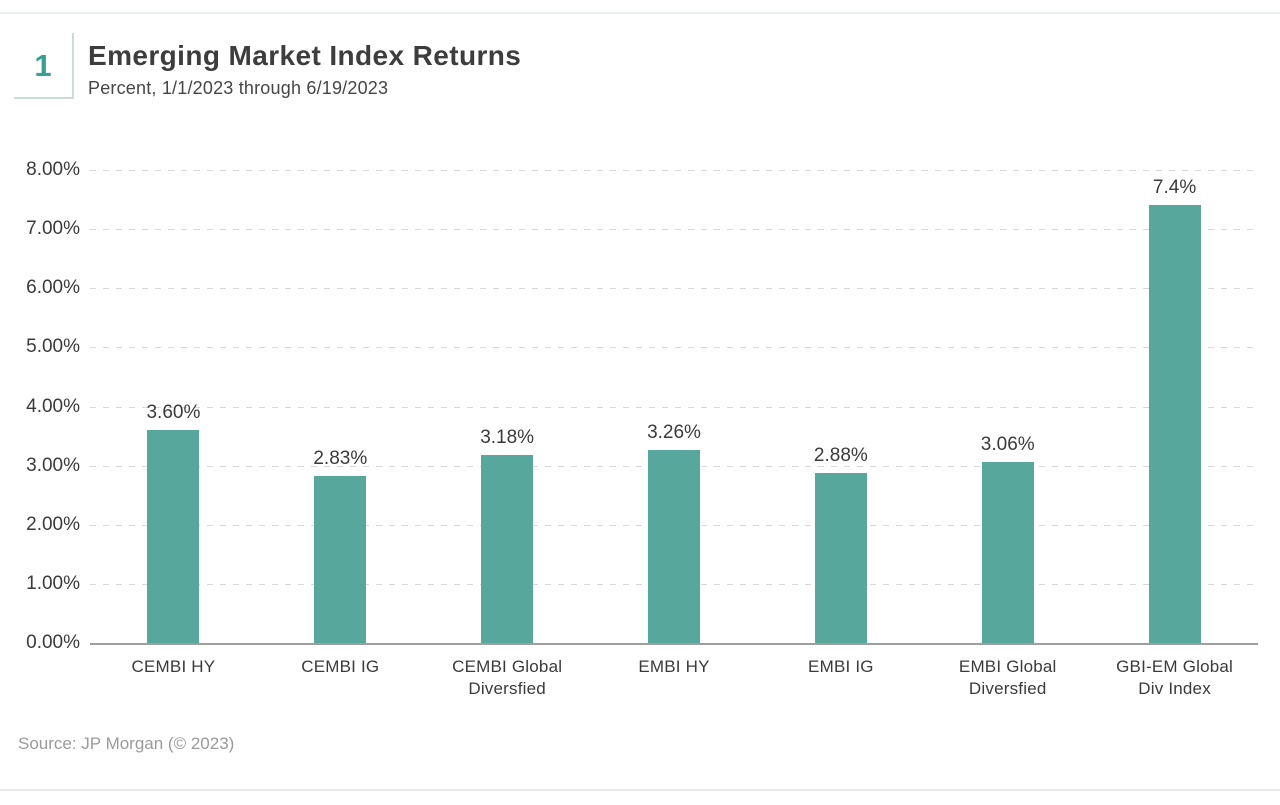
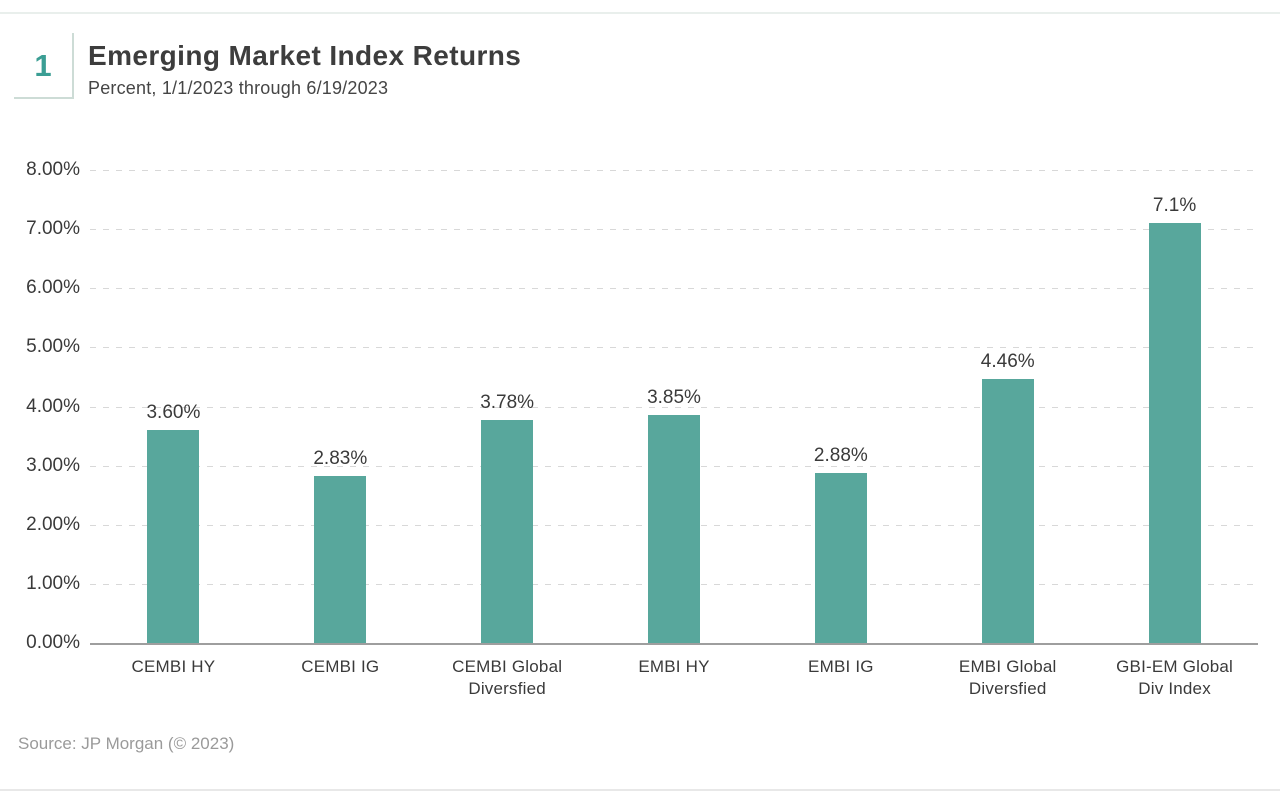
CEMBI Global Diversfied: 3.18% -> 3.78%
EMBI HY: 3.26% -> 3.85%
EMBI Global Diversfied: 3.06% -> 4.46%
GBI-EM Global Div Index: 7.4% -> 7.1%
